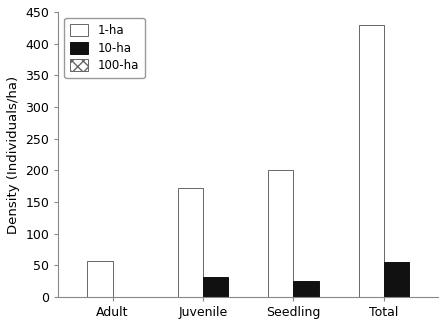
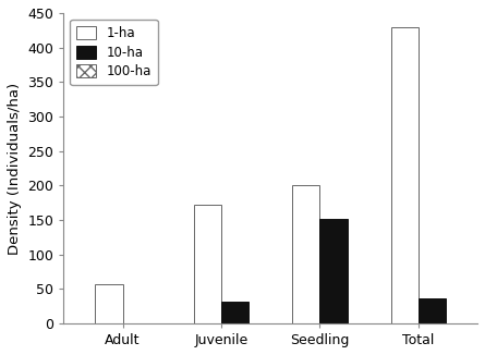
10-ha/Seedling: 26 -> 152
10-ha/Total: 55 -> 36
